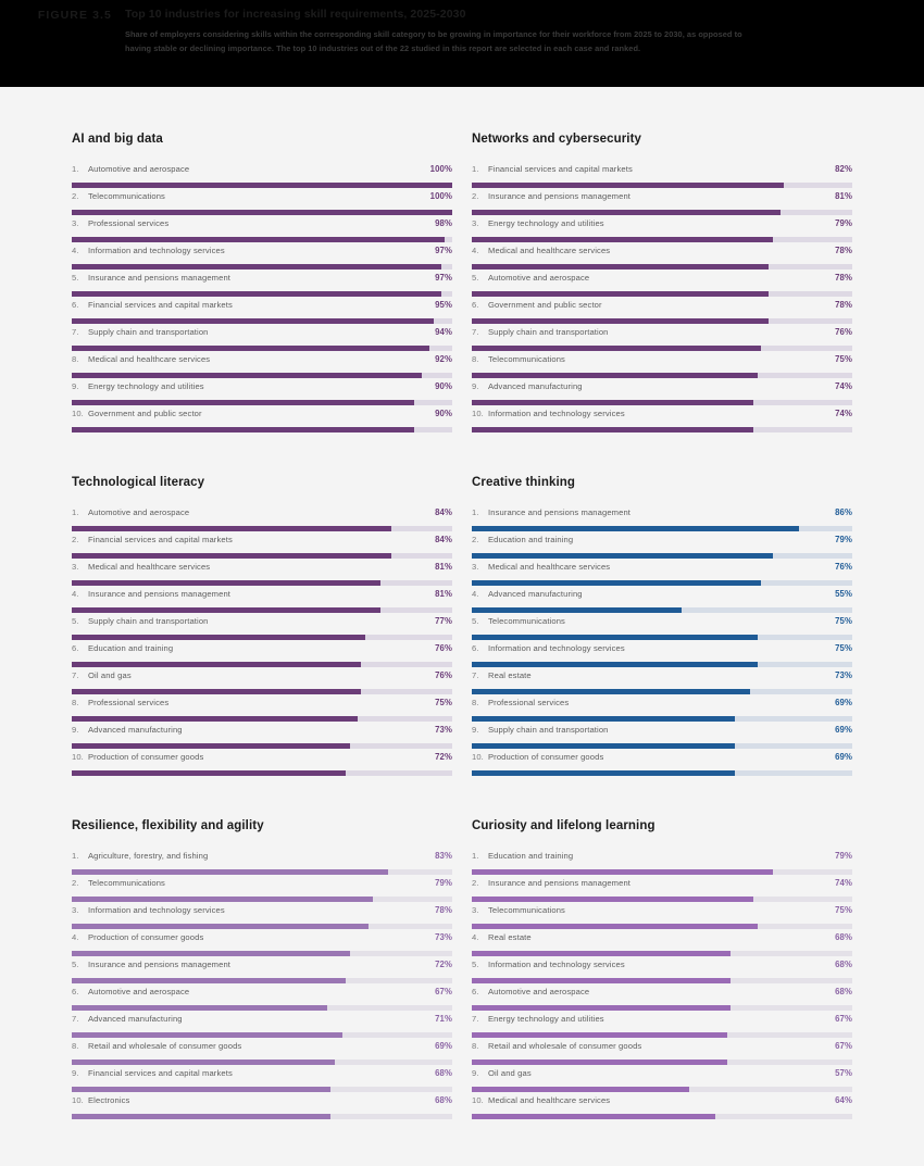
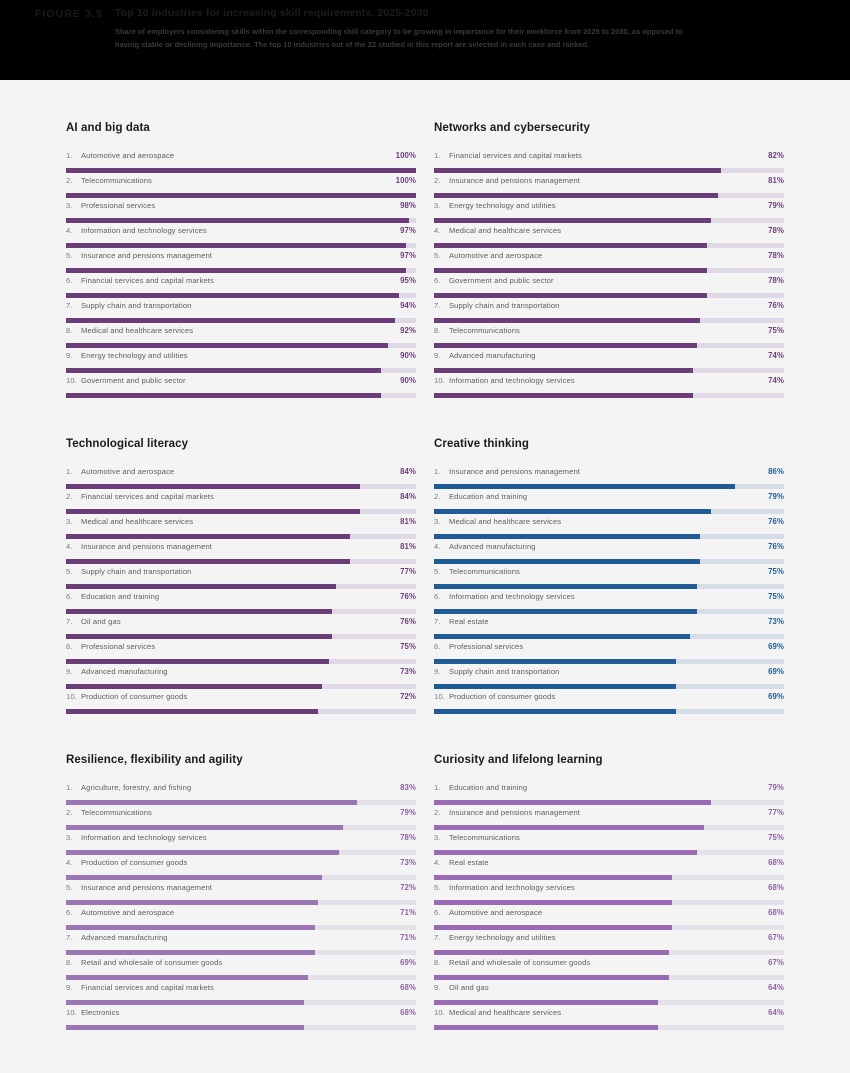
Creative thinking/Advanced manufacturing: 55% -> 76%
Resilience, flexibility and agility/Automotive and aerospace: 67% -> 71%
Curiosity and lifelong learning/Insurance and pensions management: 74% -> 77%
Curiosity and lifelong learning/Oil and gas: 57% -> 64%
